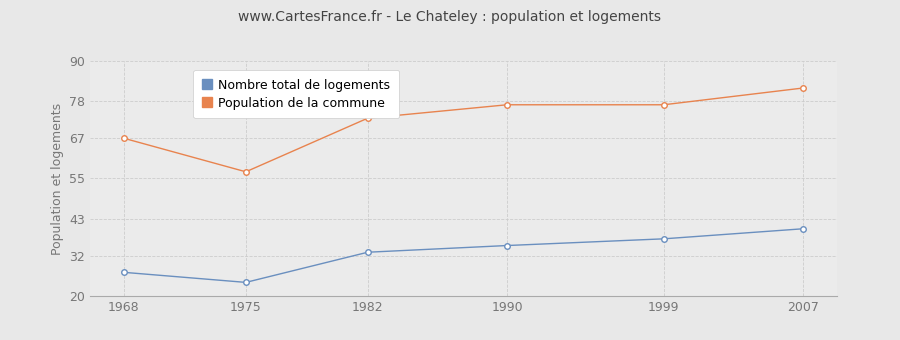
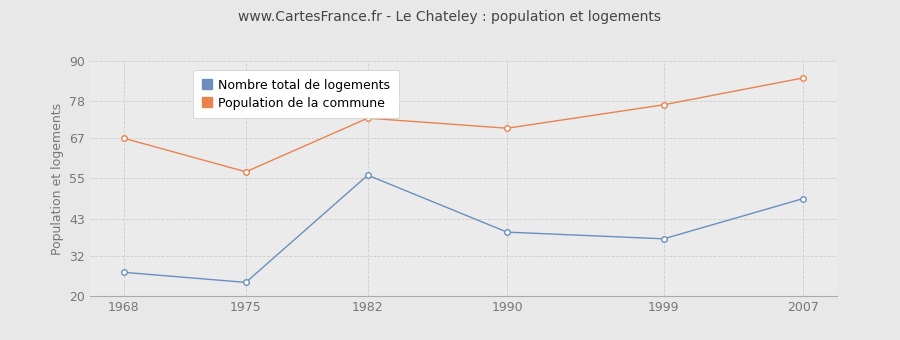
Nombre total de logements/1982: 33 -> 56
Nombre total de logements/1990: 35 -> 39
Population de la commune/1990: 77 -> 70
Nombre total de logements/2007: 40 -> 49
Population de la commune/2007: 82 -> 85
